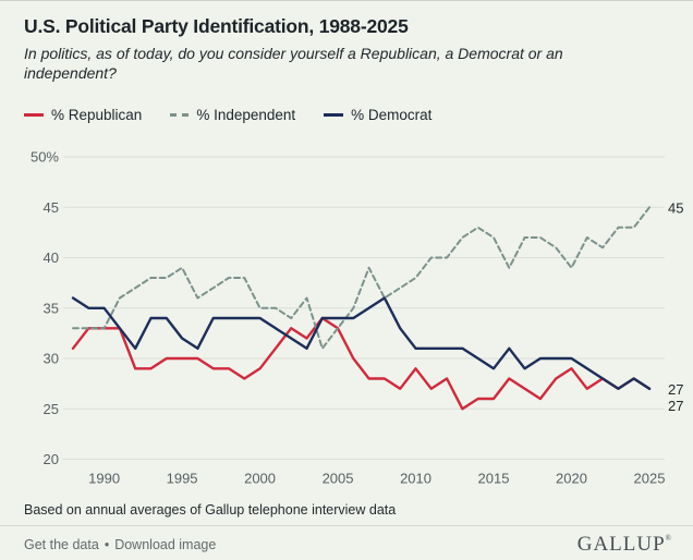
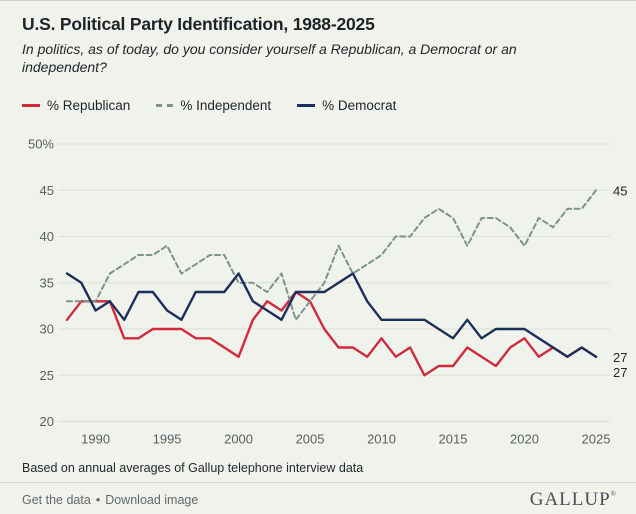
% Democrat/1990: 35% -> 32%
% Republican/2000: 29% -> 27%
% Democrat/2000: 34% -> 36%
